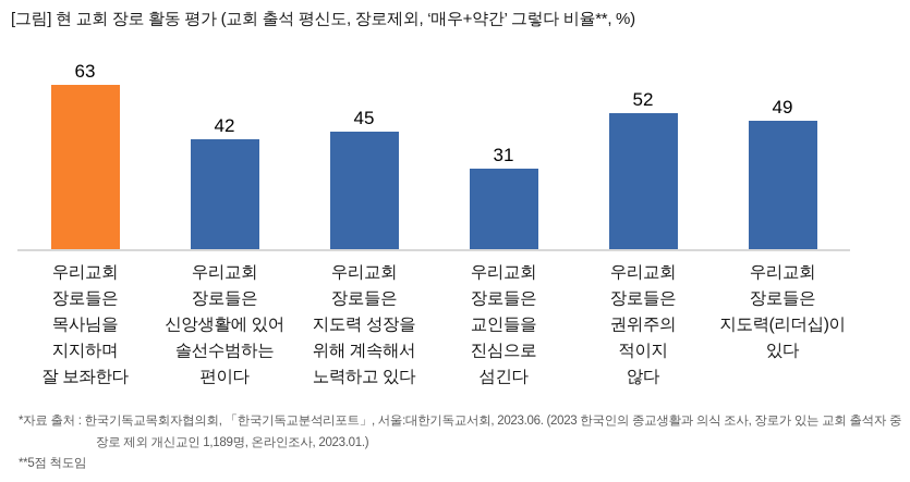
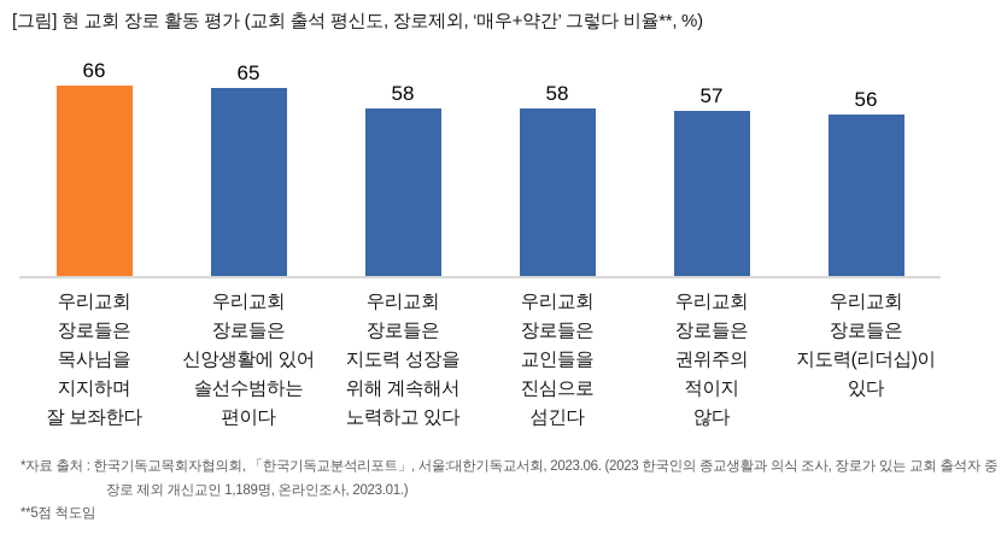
우리교회 장로들은 목사님을 지지하며 잘 보좌한다: 63 -> 66
우리교회 장로들은 신앙생활에 있어 솔선수범하는 편이다: 42 -> 65
우리교회 장로들은 지도력 성장을 위해 계속해서 노력하고 있다: 45 -> 58
우리교회 장로들은 교인들을 진심으로 섬긴다: 31 -> 58
우리교회 장로들은 권위주의 적이지 않다: 52 -> 57
우리교회 장로들은 지도력(리더십)이 있다: 49 -> 56
